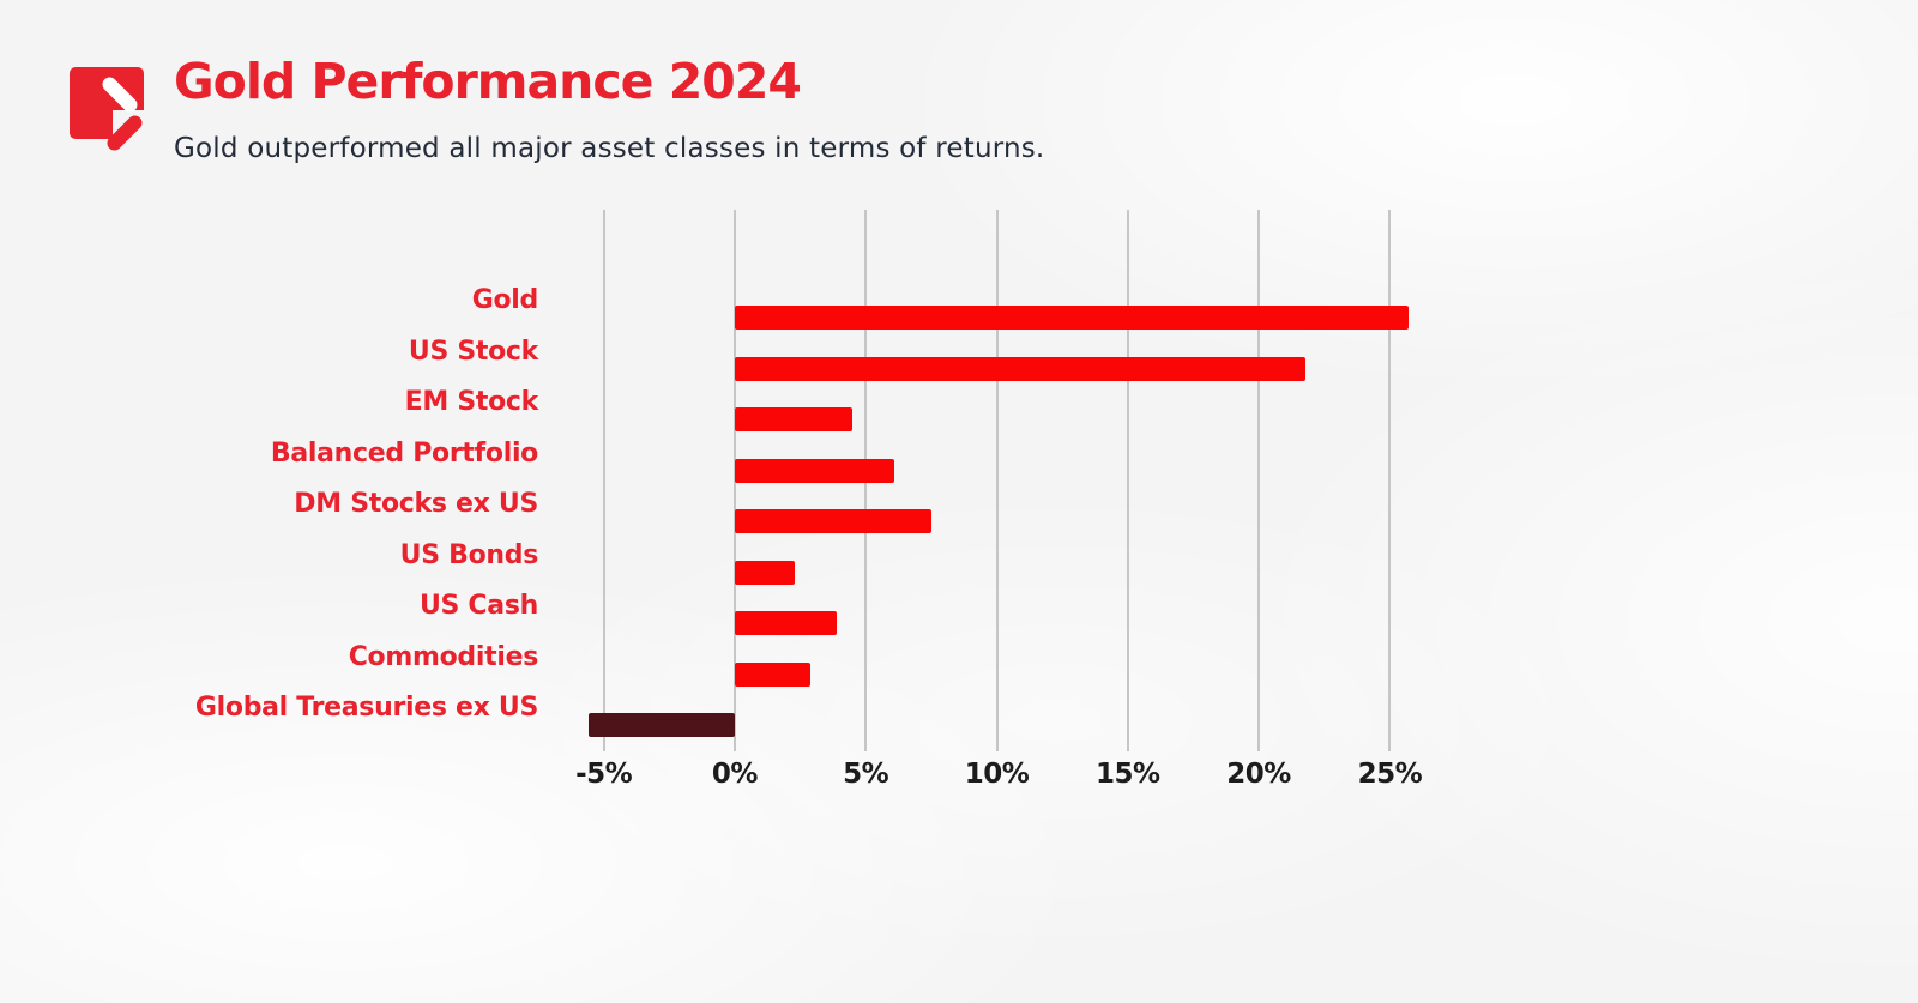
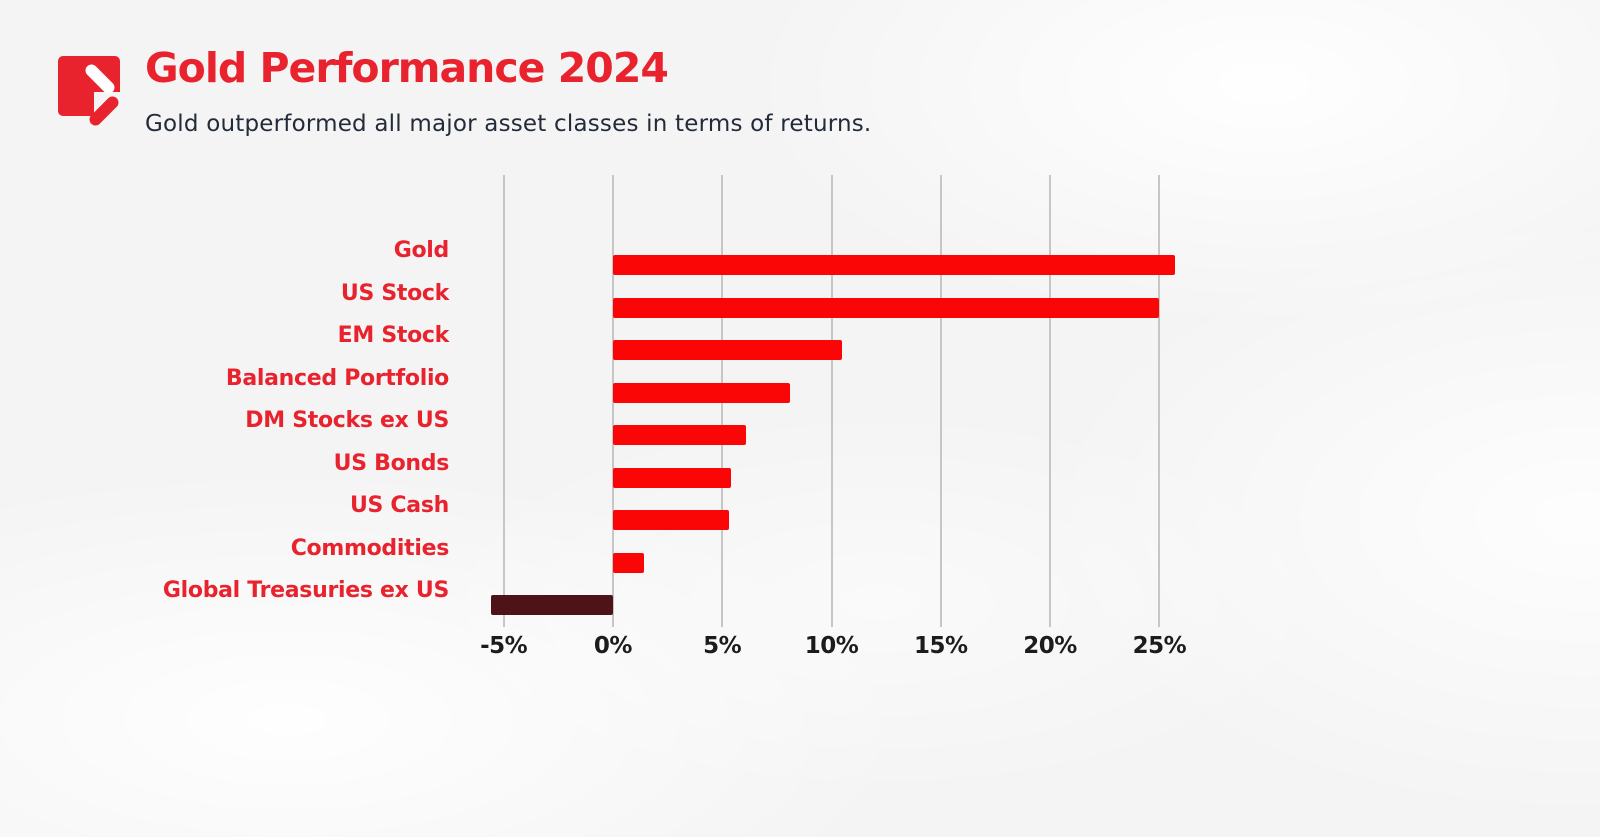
US Stock: 21.8% -> 25.0%
EM Stock: 4.5% -> 10.5%
Balanced Portfolio: 6.1% -> 8.1%
DM Stocks ex US: 7.5% -> 6.1%
US Bonds: 2.3% -> 5.4%
US Cash: 3.9% -> 5.3%
Commodities: 2.9% -> 1.4%
